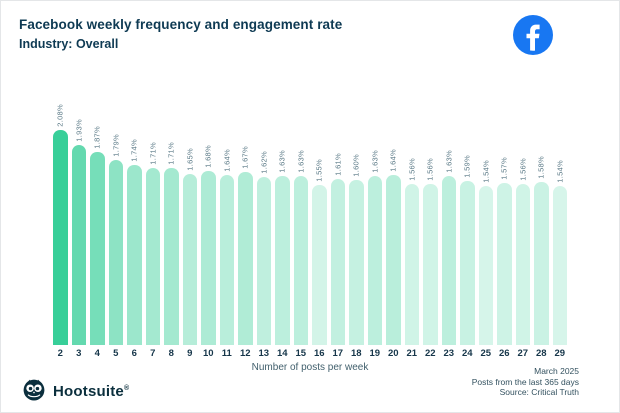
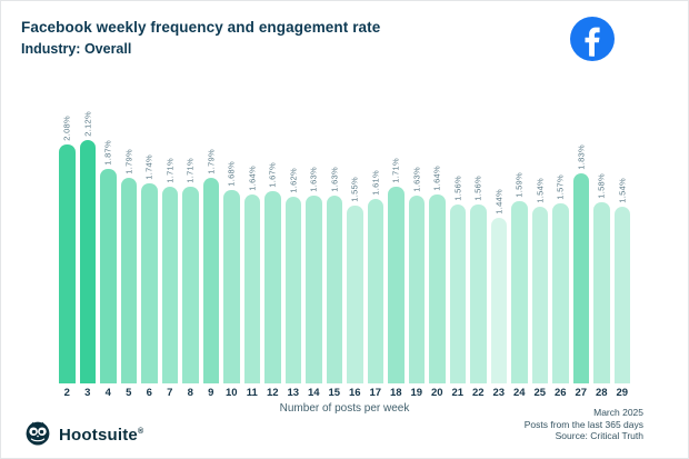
3: 1.93% -> 2.12%
9: 1.65% -> 1.79%
18: 1.60% -> 1.71%
23: 1.63% -> 1.44%
27: 1.56% -> 1.83%
